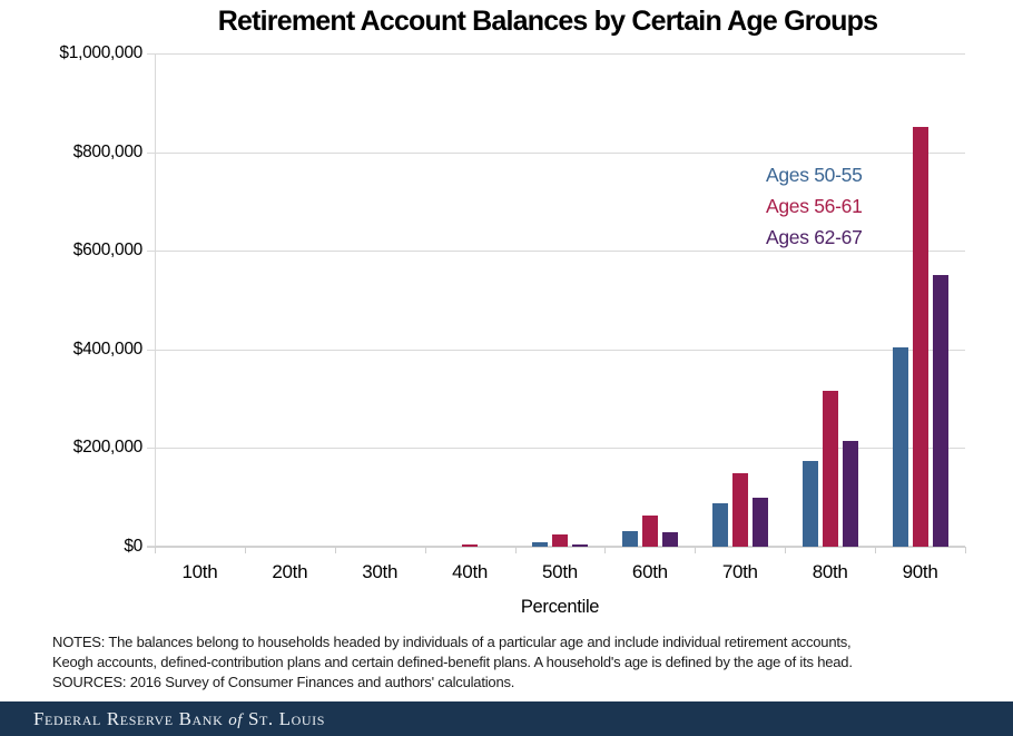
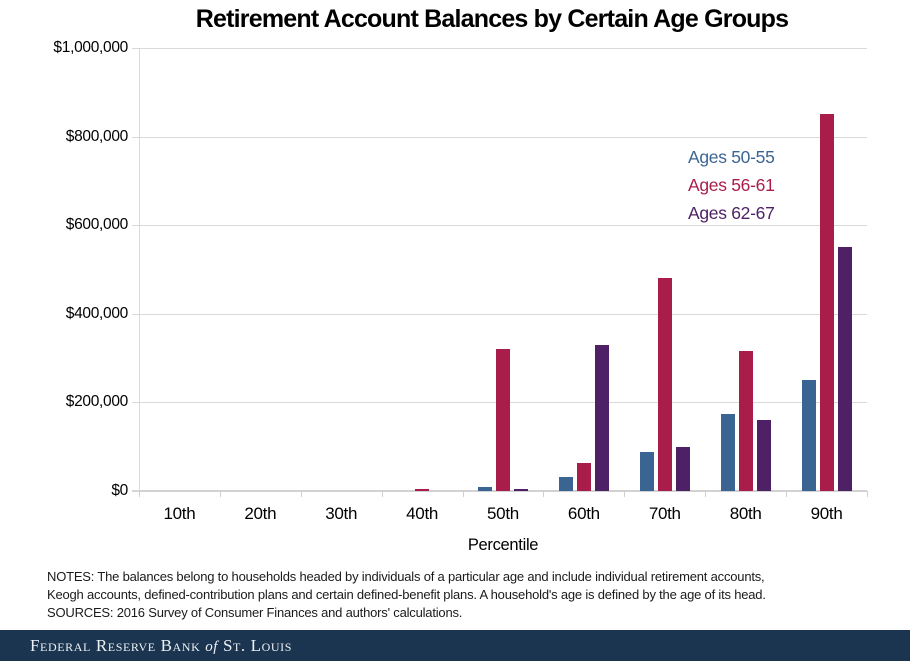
Ages 56-61/50th: $20000 -> $320000
Ages 62-67/60th: $30000 -> $330000
Ages 56-61/70th: $150000 -> $480000
Ages 62-67/80th: $220000 -> $160000
Ages 50-55/90th: $400000 -> $250000
